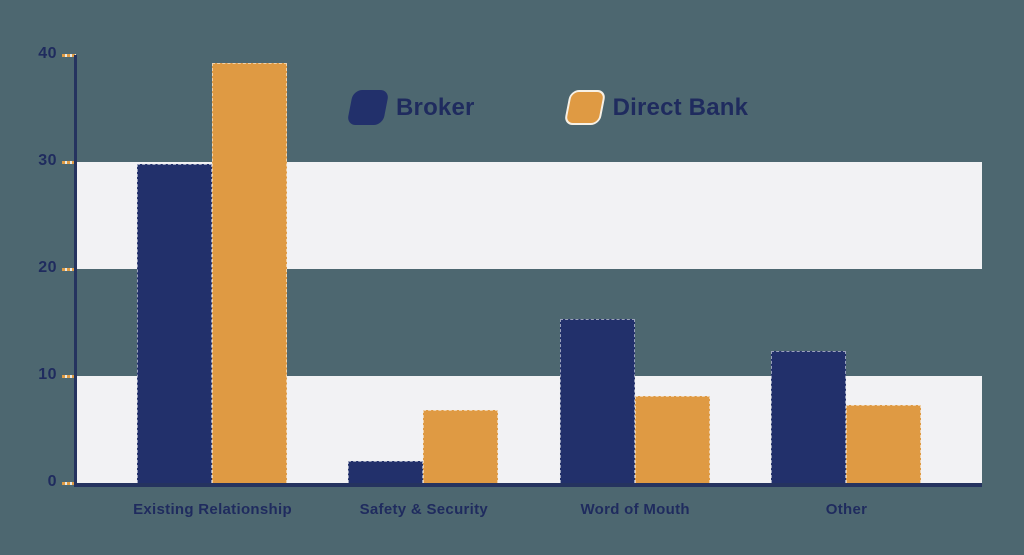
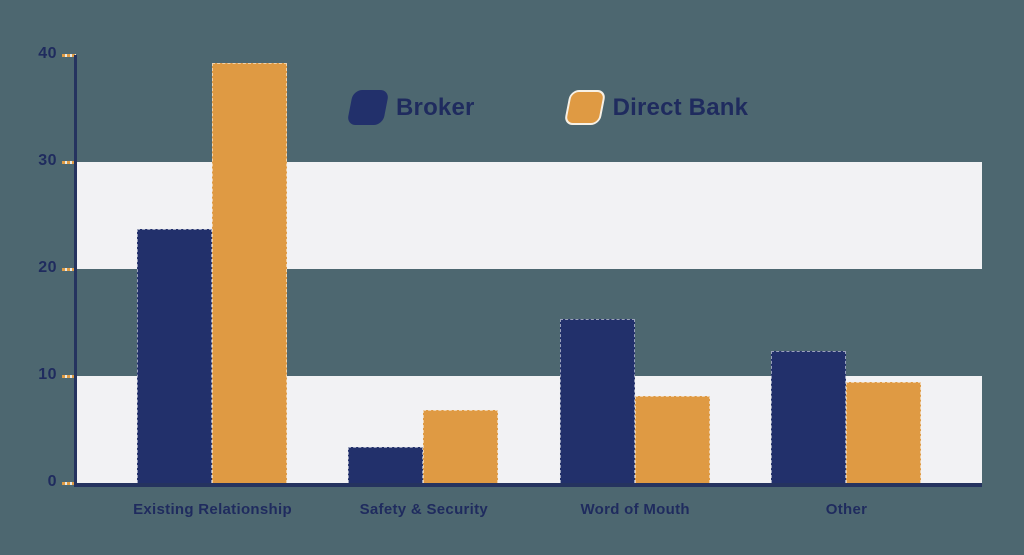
Broker/Existing Relationship: 29.8 -> 23.7
Broker/Safety & Security: 2.1 -> 3.4
Direct Bank/Other: 7.3 -> 9.4
